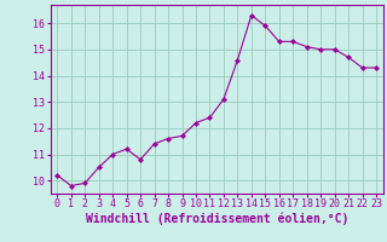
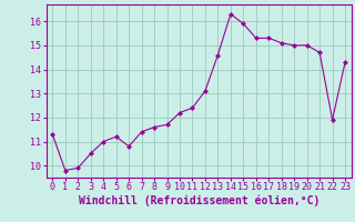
0: 10.2 -> 11.3
22: 14.3 -> 11.9
